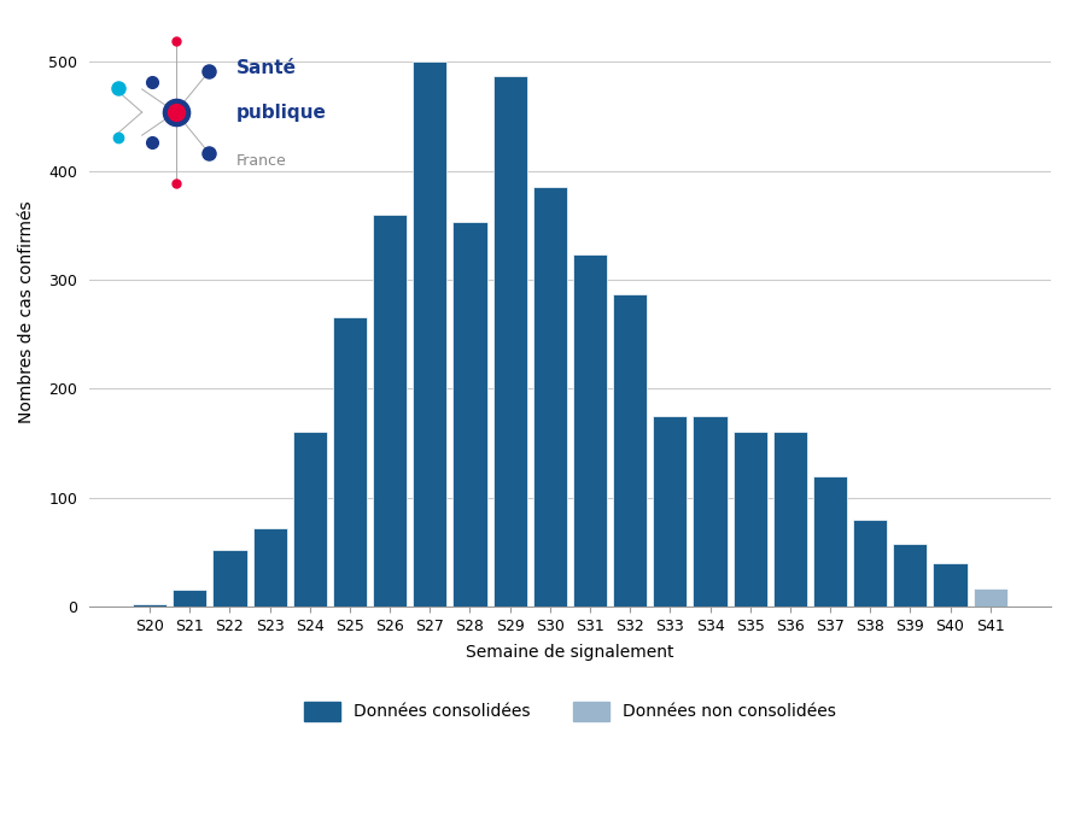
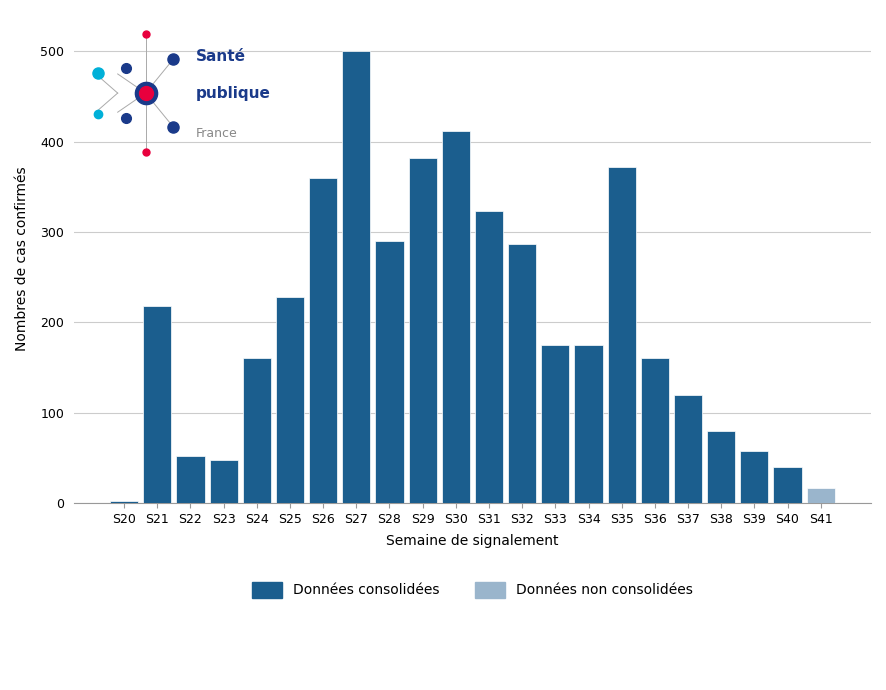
S21: 15 -> 218
S23: 72 -> 48
S25: 265 -> 228
S28: 353 -> 290
S29: 487 -> 382
S30: 385 -> 412
S35: 160 -> 372
